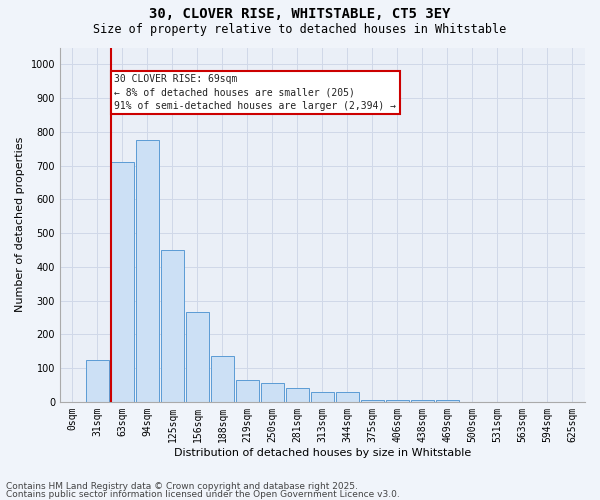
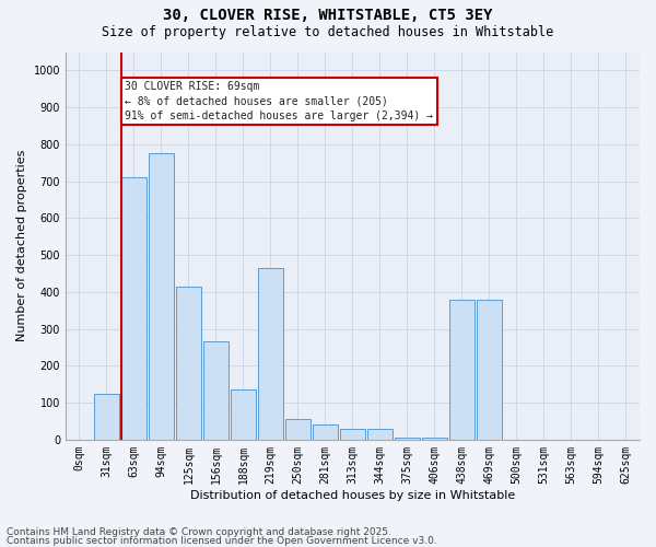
125sqm: 450 -> 415
219sqm: 65 -> 465
438sqm: 5 -> 380
469sqm: 5 -> 380
